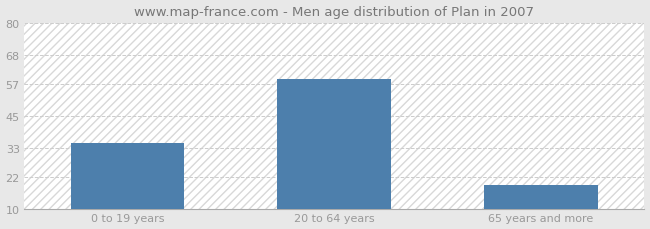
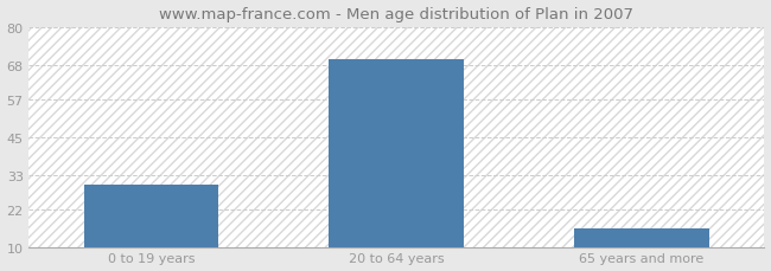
0 to 19 years: 35 -> 30
20 to 64 years: 59 -> 70
65 years and more: 19 -> 16
